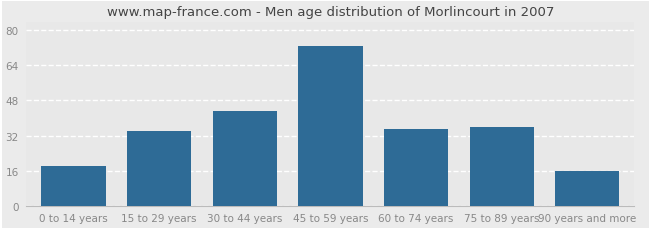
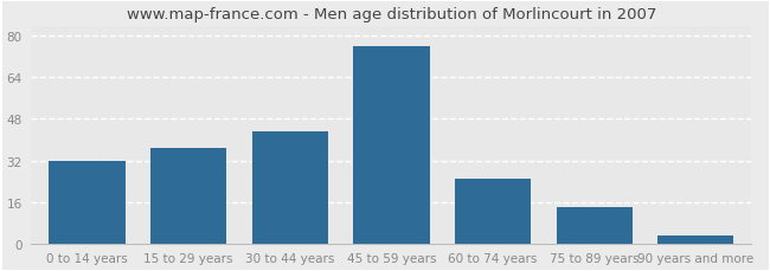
0 to 14 years: 18 -> 32
15 to 29 years: 34 -> 37
45 to 59 years: 73 -> 76
60 to 74 years: 35 -> 25
75 to 89 years: 36 -> 14
90 years and more: 16 -> 3
